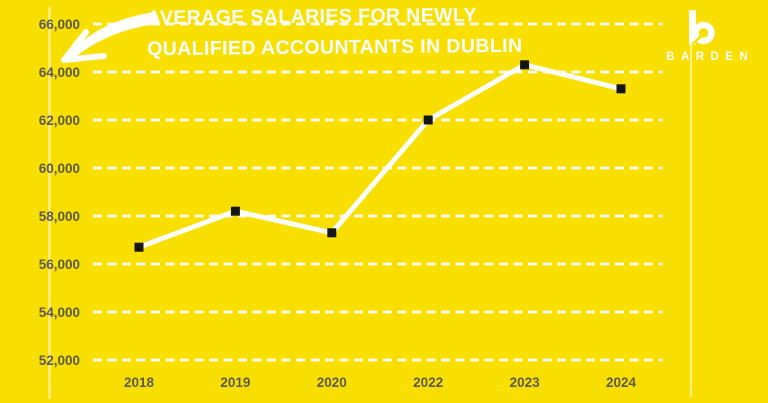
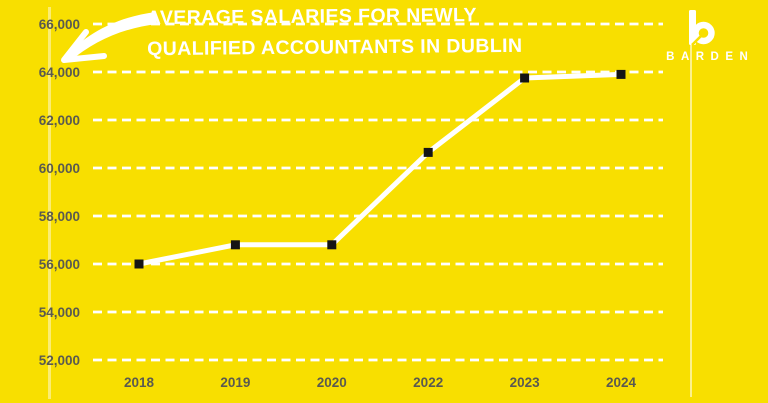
2018: 56700 -> 56000
2019: 58200 -> 56800
2020: 57300 -> 56800
2022: 62000 -> 60600
2023: 64300 -> 63800
2024: 63300 -> 63900
